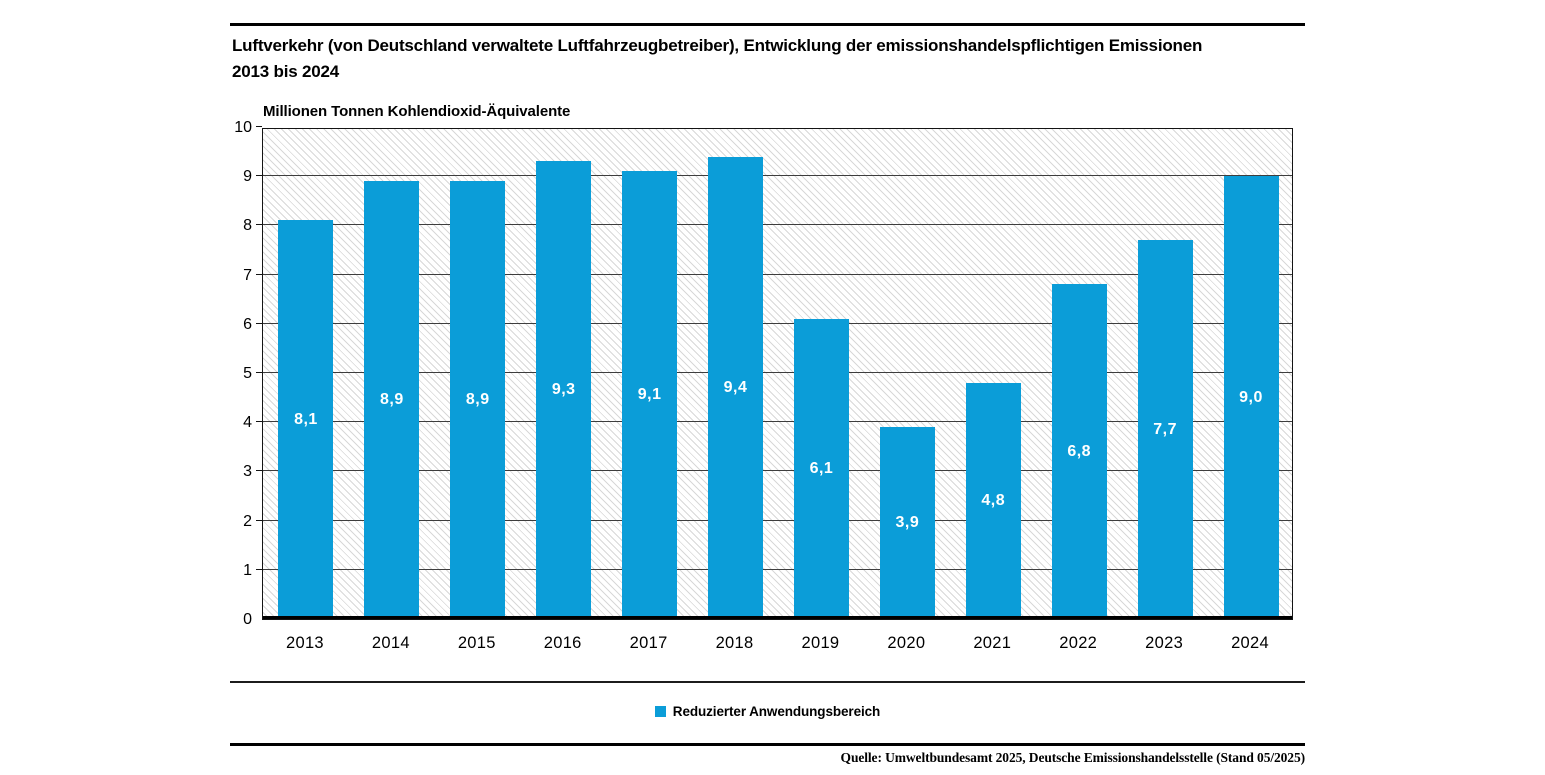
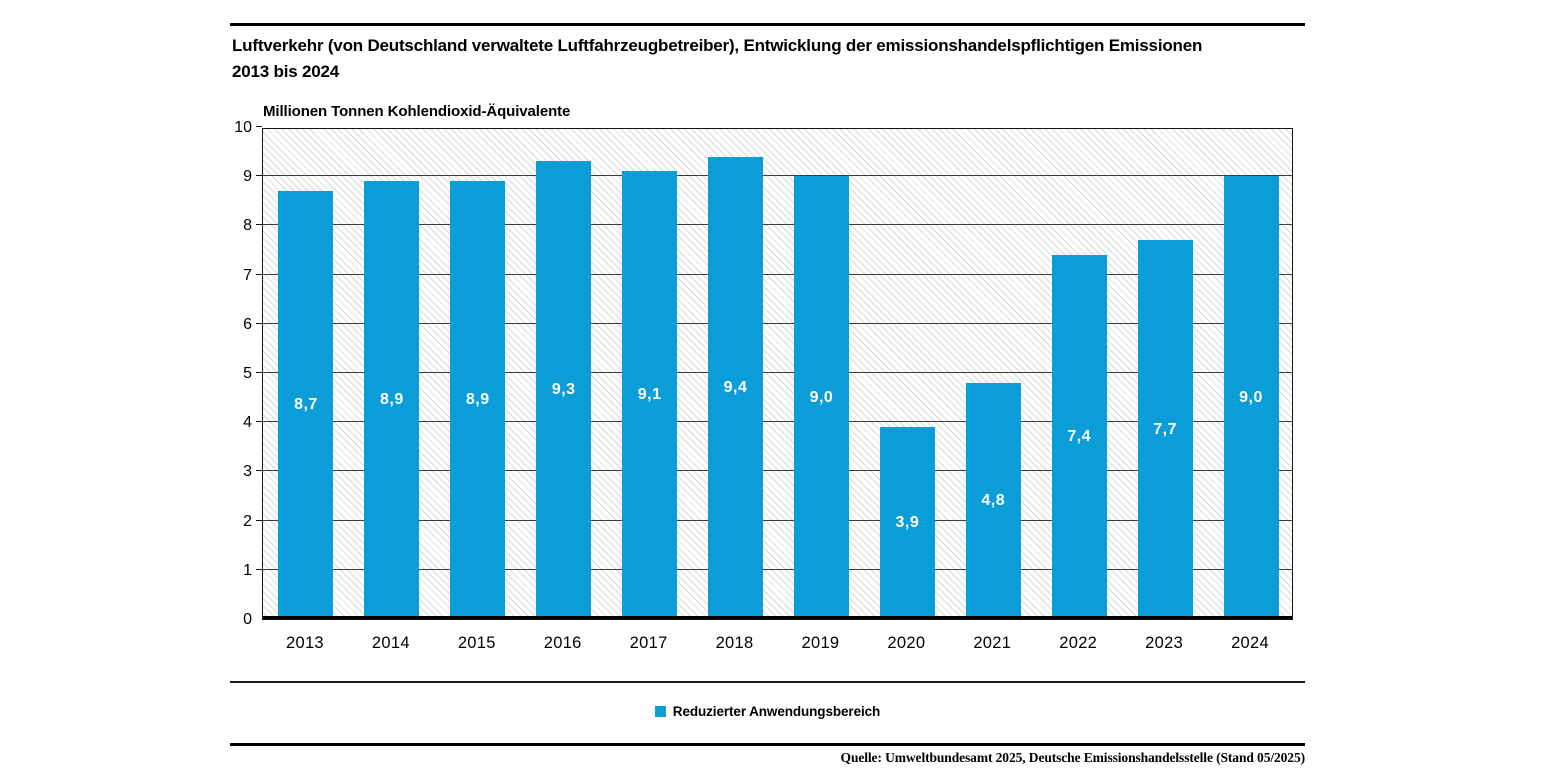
2013: 8,1 -> 8,7
2019: 6,1 -> 9,0
2022: 6,8 -> 7,4
